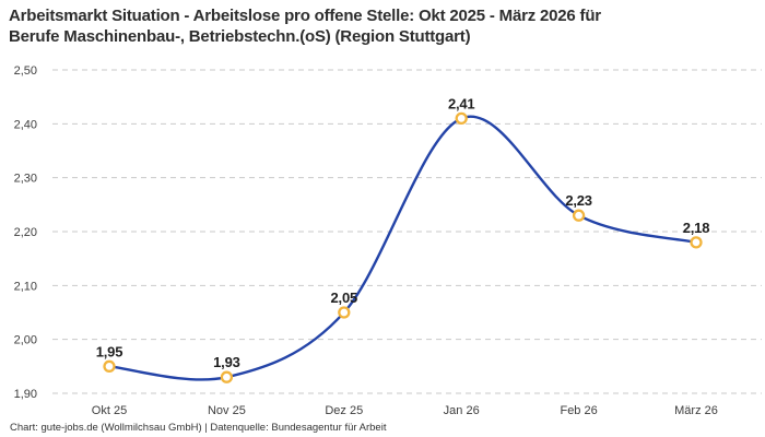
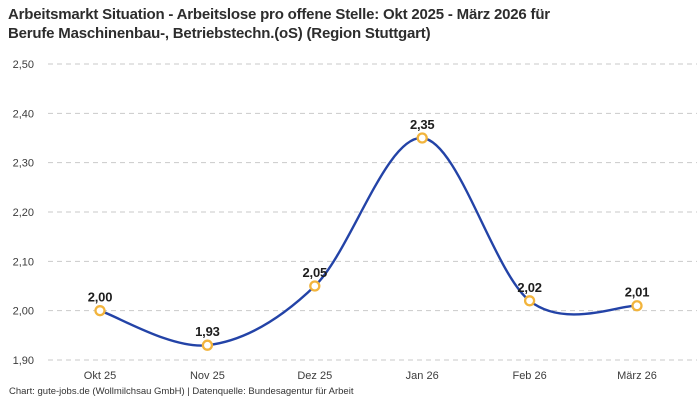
Okt 25: 1,95 -> 2,00
Jan 26: 2,41 -> 2,35
Feb 26: 2,23 -> 2,02
März 26: 2,18 -> 2,01
